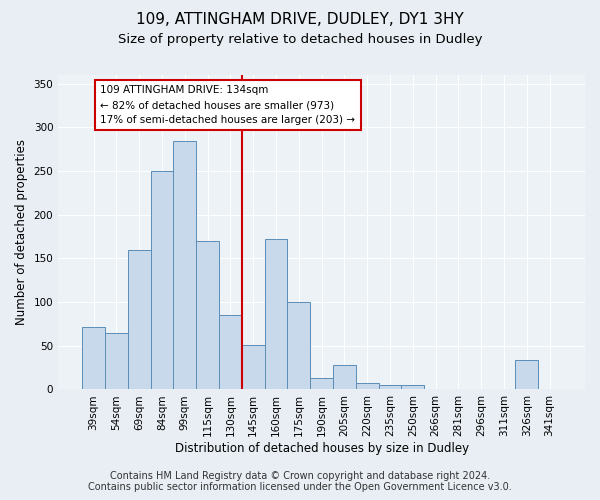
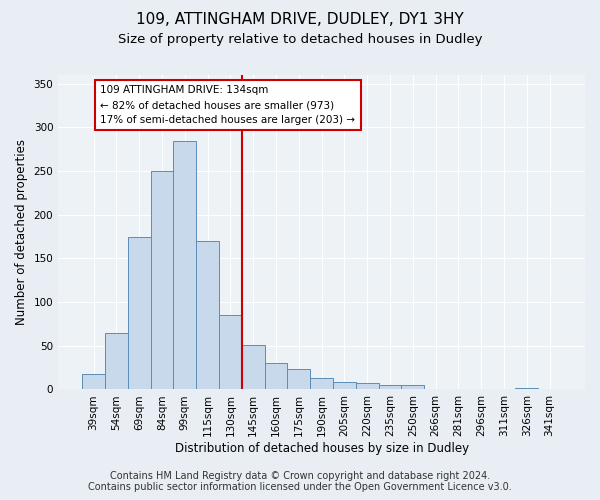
39sqm: 72 -> 18
69sqm: 160 -> 175
160sqm: 172 -> 30
175sqm: 100 -> 23
205sqm: 28 -> 9
326sqm: 34 -> 2
